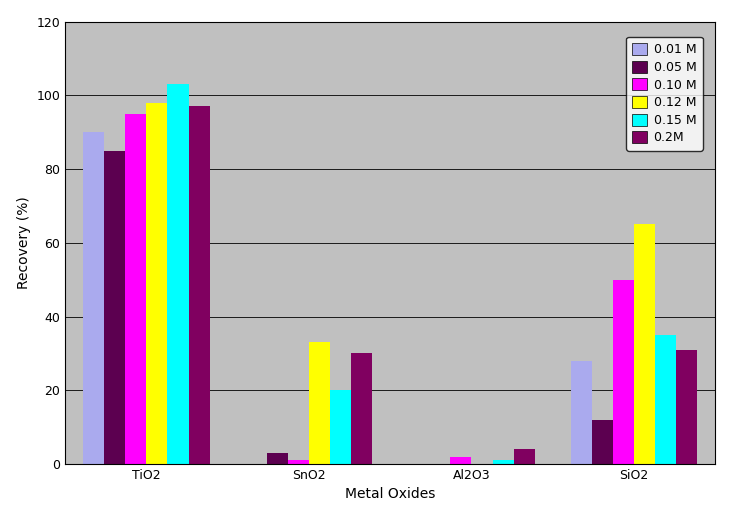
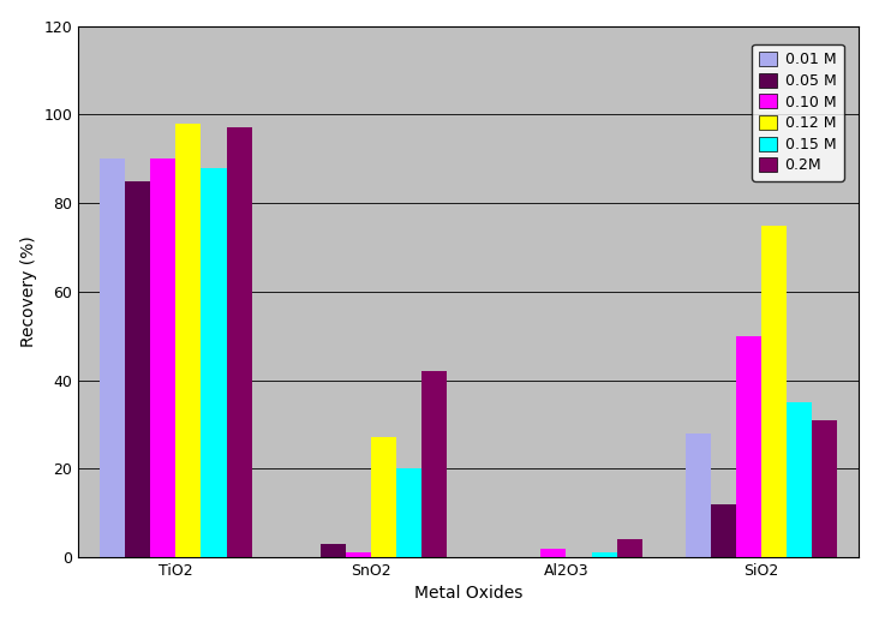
0.10 M/TiO2: 95 -> 90
0.15 M/TiO2: 103 -> 88
0.12 M/SnO2: 33 -> 27
0.2M/SnO2: 30 -> 42
0.12 M/SiO2: 65 -> 75
